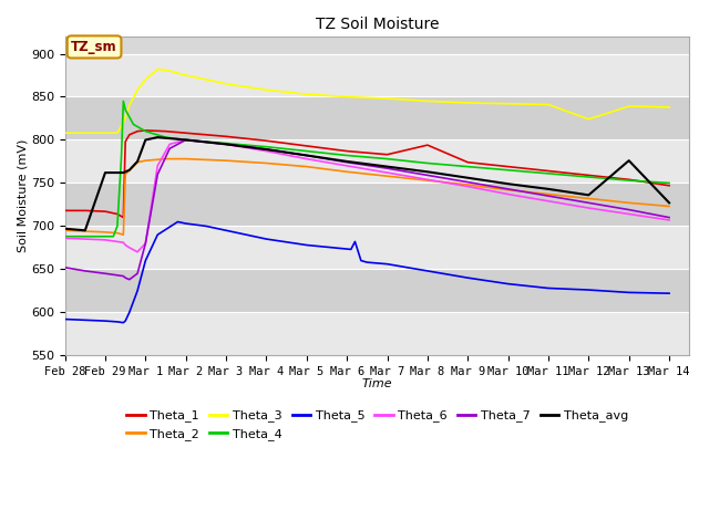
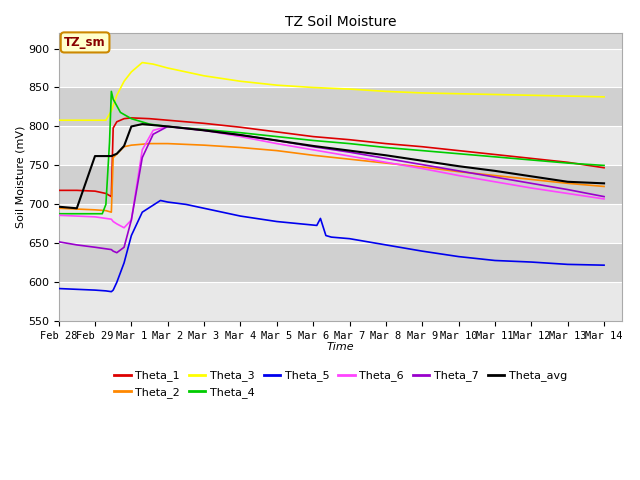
Theta_1/Mar 8: 794 -> 778
Theta_3/Mar 12: 824 -> 840
Theta_avg/Mar 13: 776 -> 729
